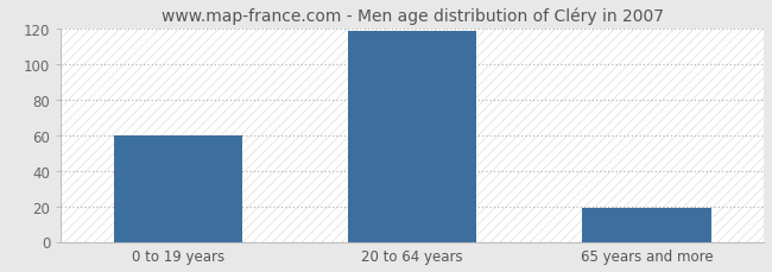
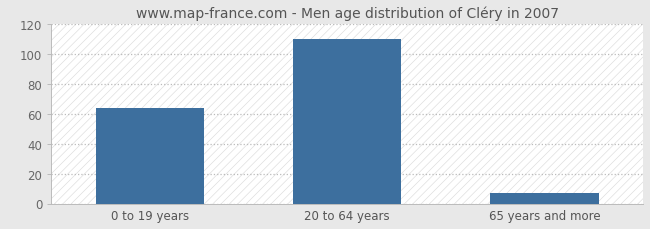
0 to 19 years: 60 -> 64
20 to 64 years: 119 -> 110
65 years and more: 19 -> 7
